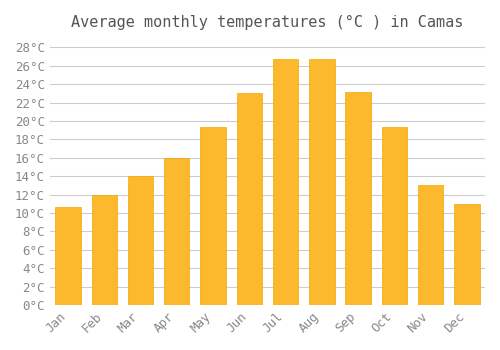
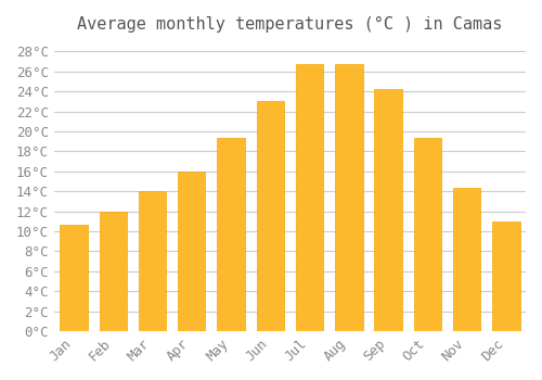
Sep: 23.2°C -> 24.2°C
Nov: 13.0°C -> 14.3°C
